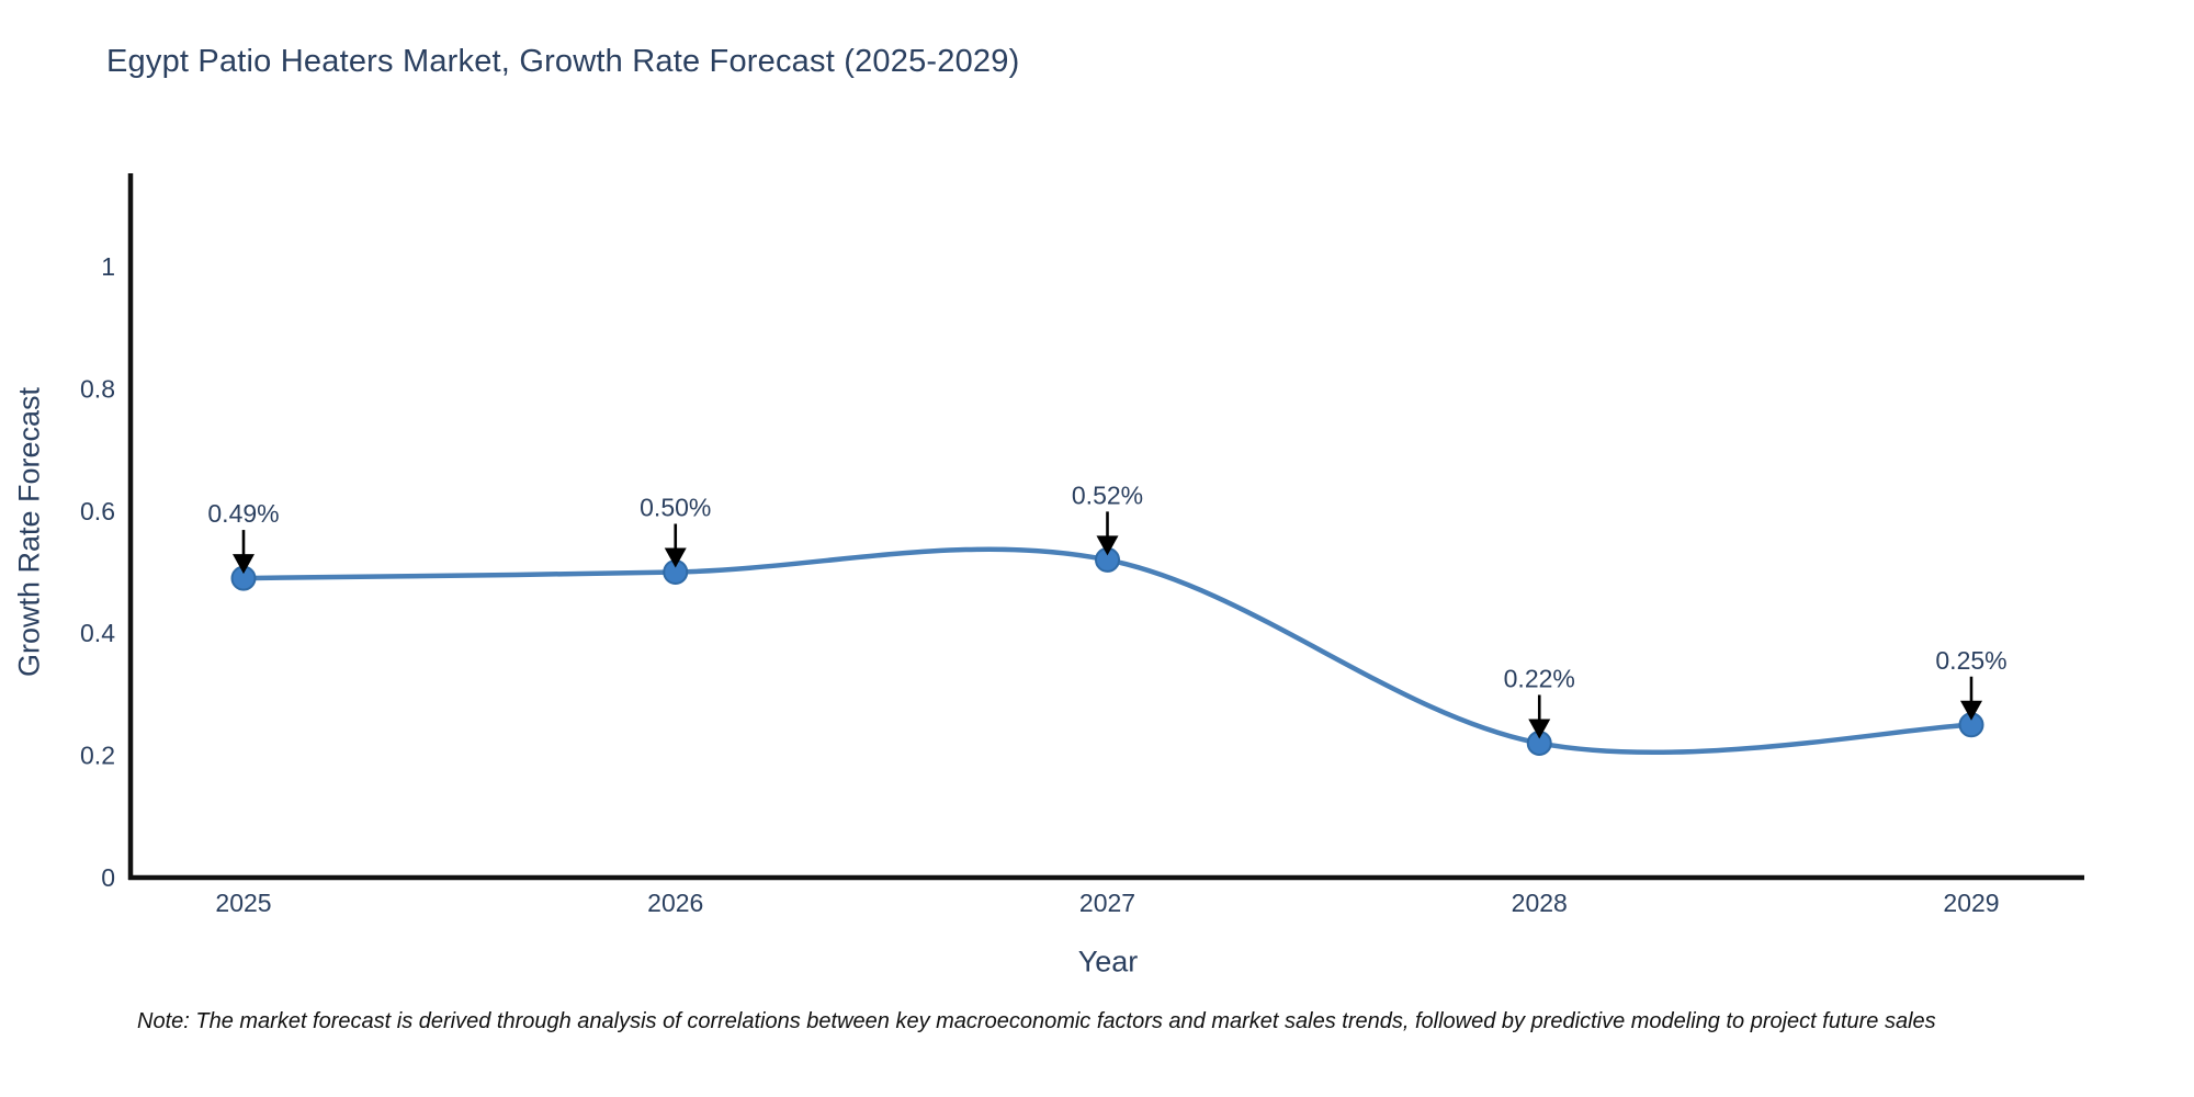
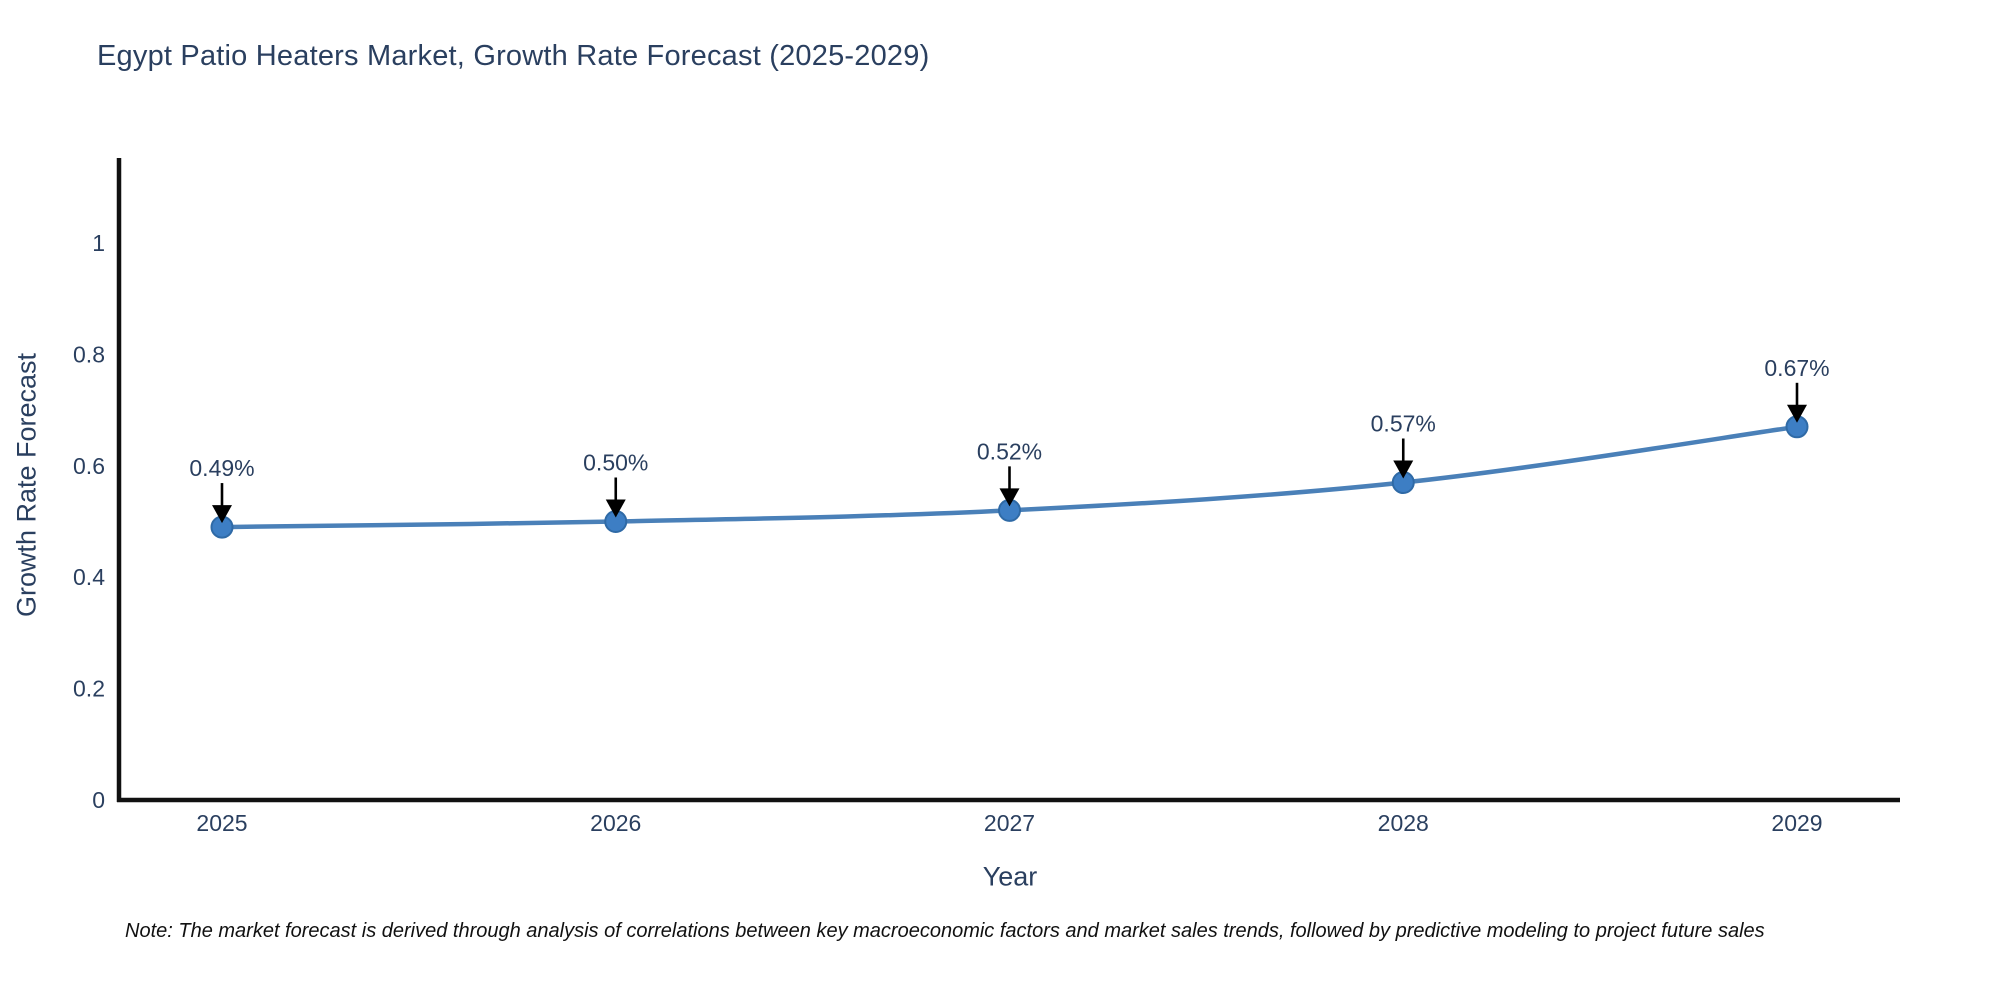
2028: 0.22% -> 0.57%
2029: 0.25% -> 0.67%
